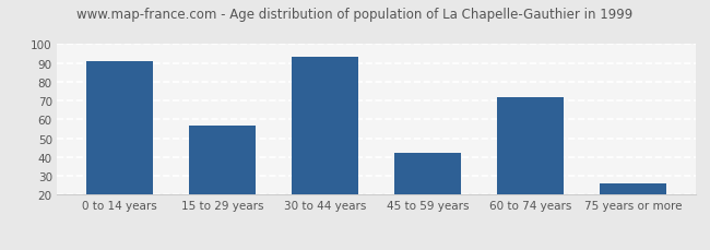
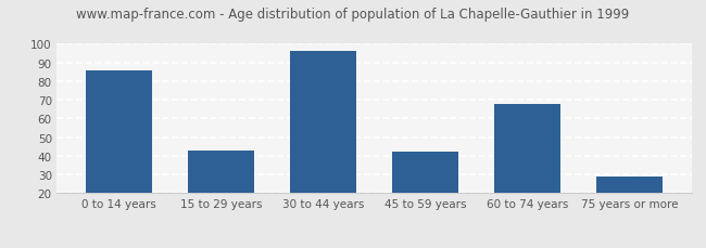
0 to 14 years: 91 -> 86
15 to 29 years: 57 -> 43
30 to 44 years: 93 -> 96
60 to 74 years: 72 -> 68
75 years or more: 26 -> 29
